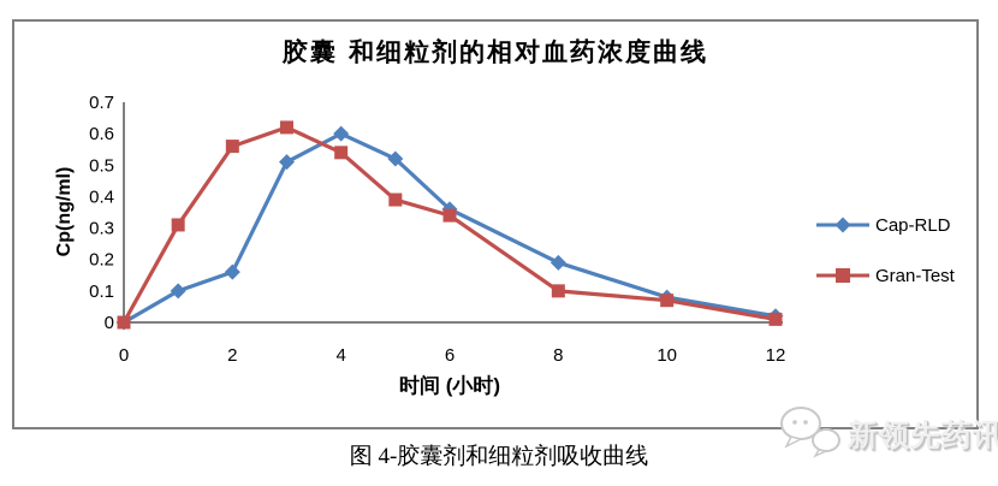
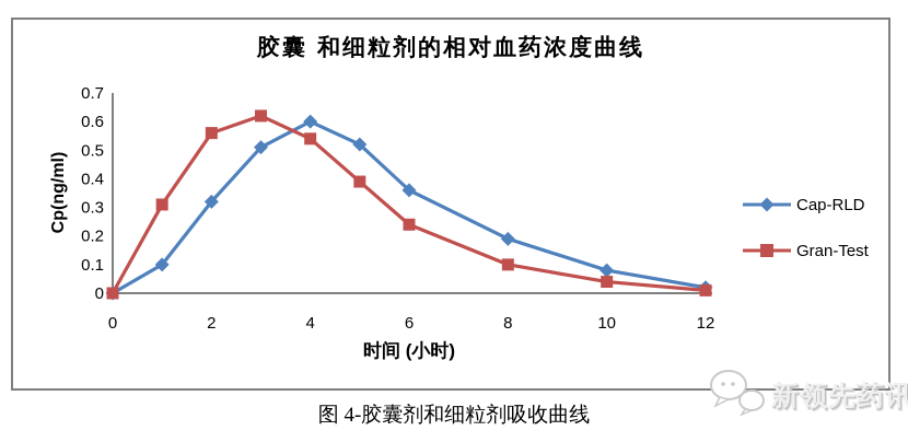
Cap-RLD/2: 0.16 -> 0.32
Gran-Test/6: 0.34 -> 0.24
Gran-Test/10: 0.07 -> 0.04
